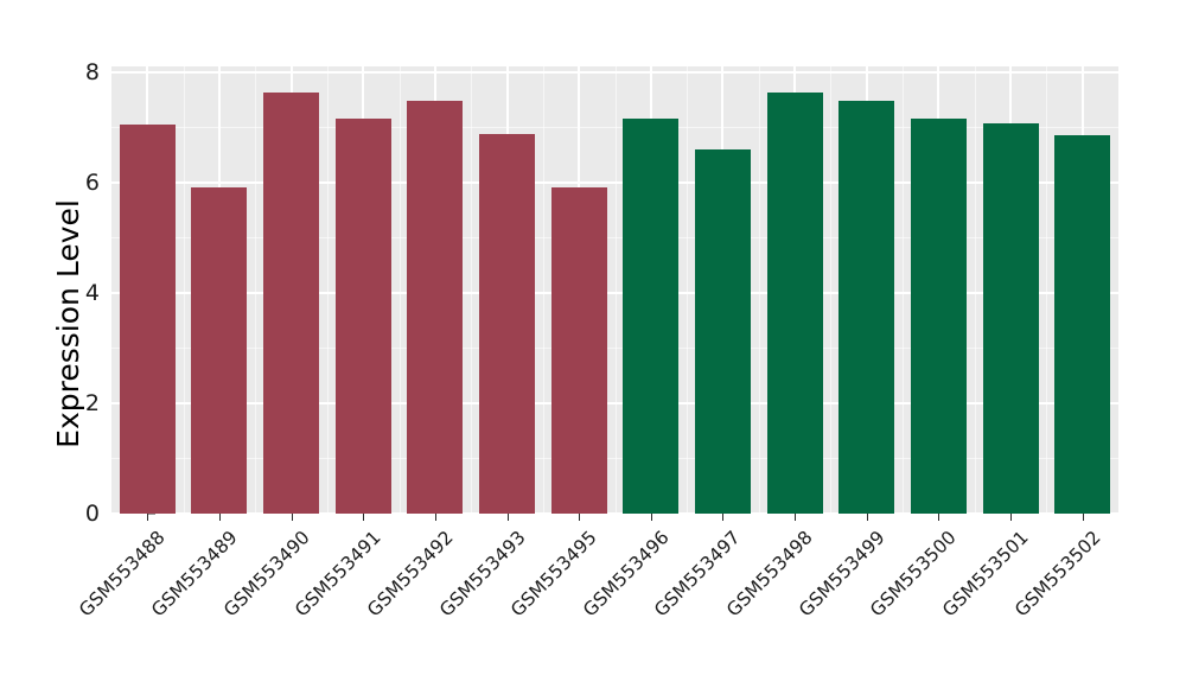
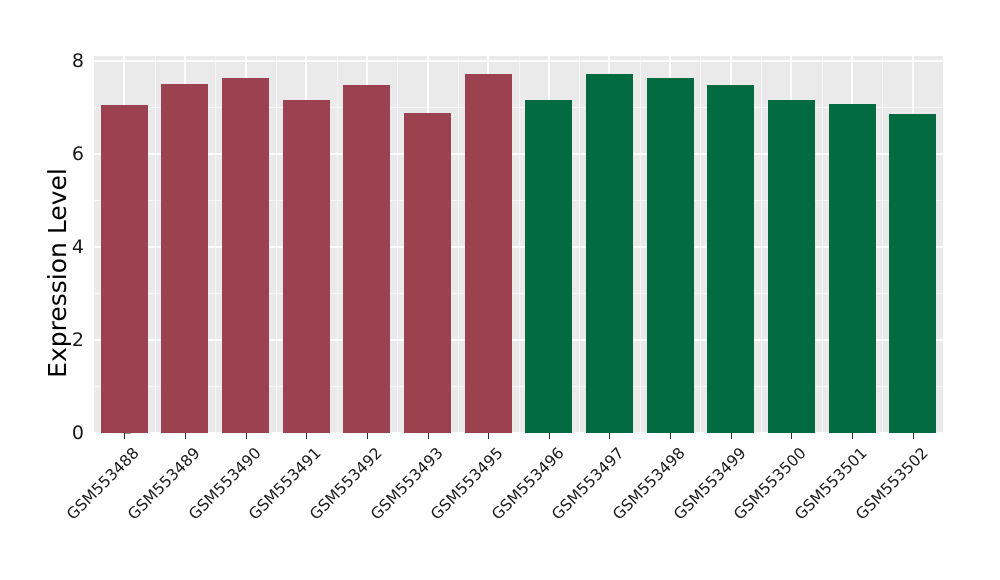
GSM553489: 5.9 -> 7.5
GSM553495: 5.9 -> 7.7
GSM553497: 6.6 -> 7.7
